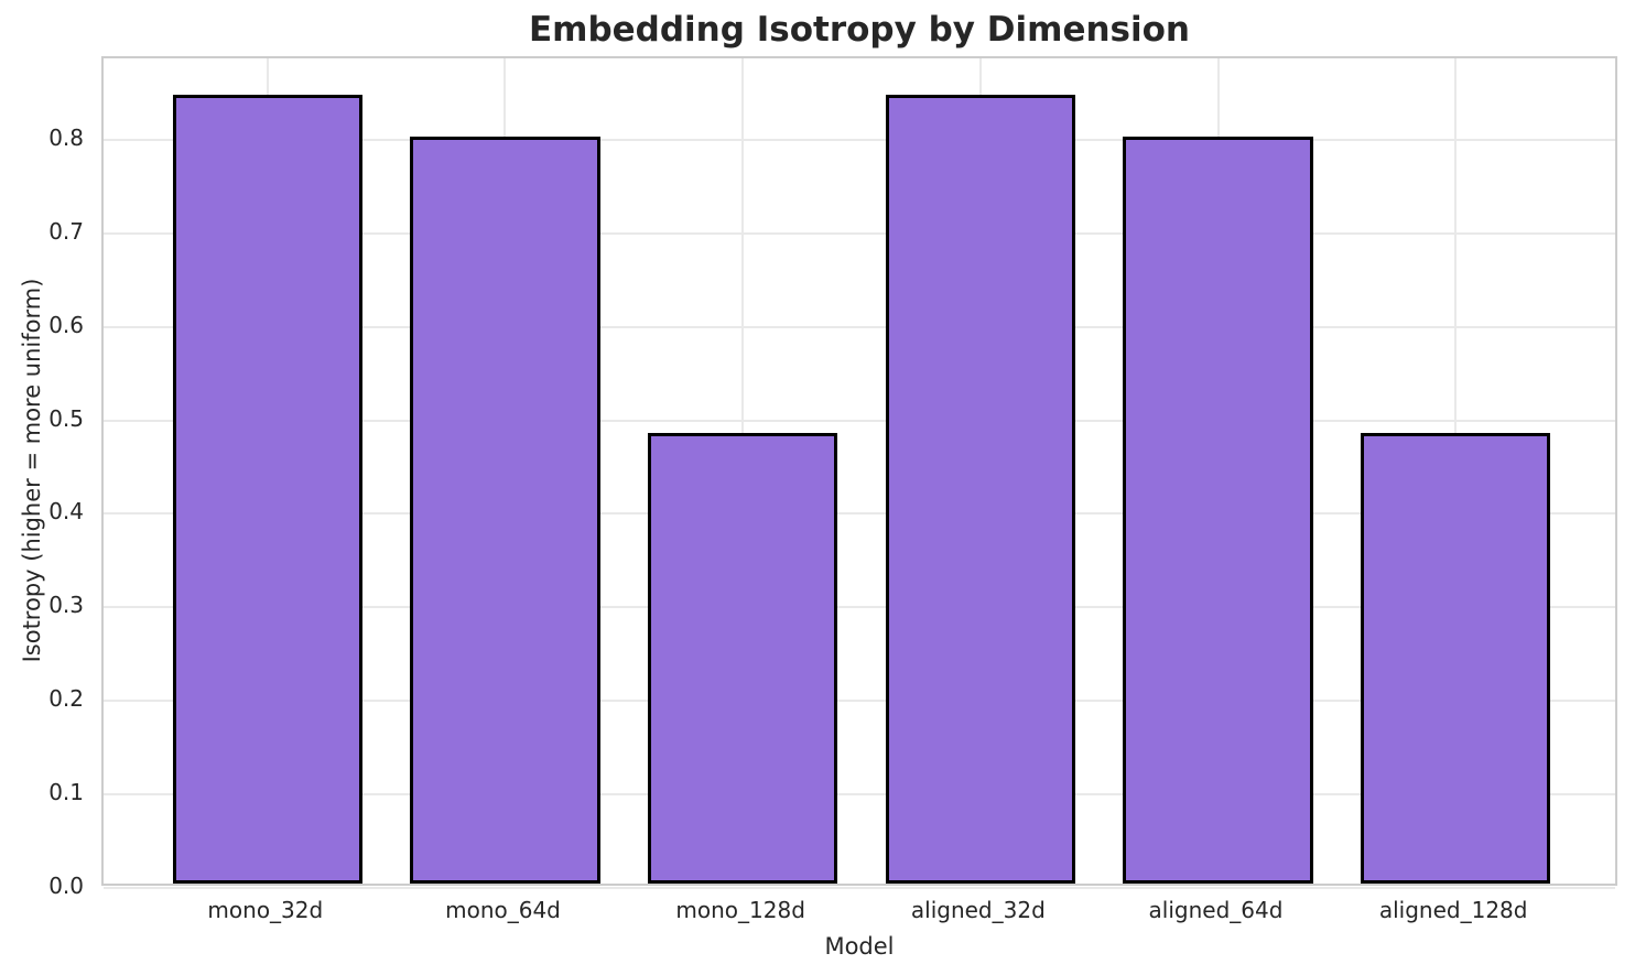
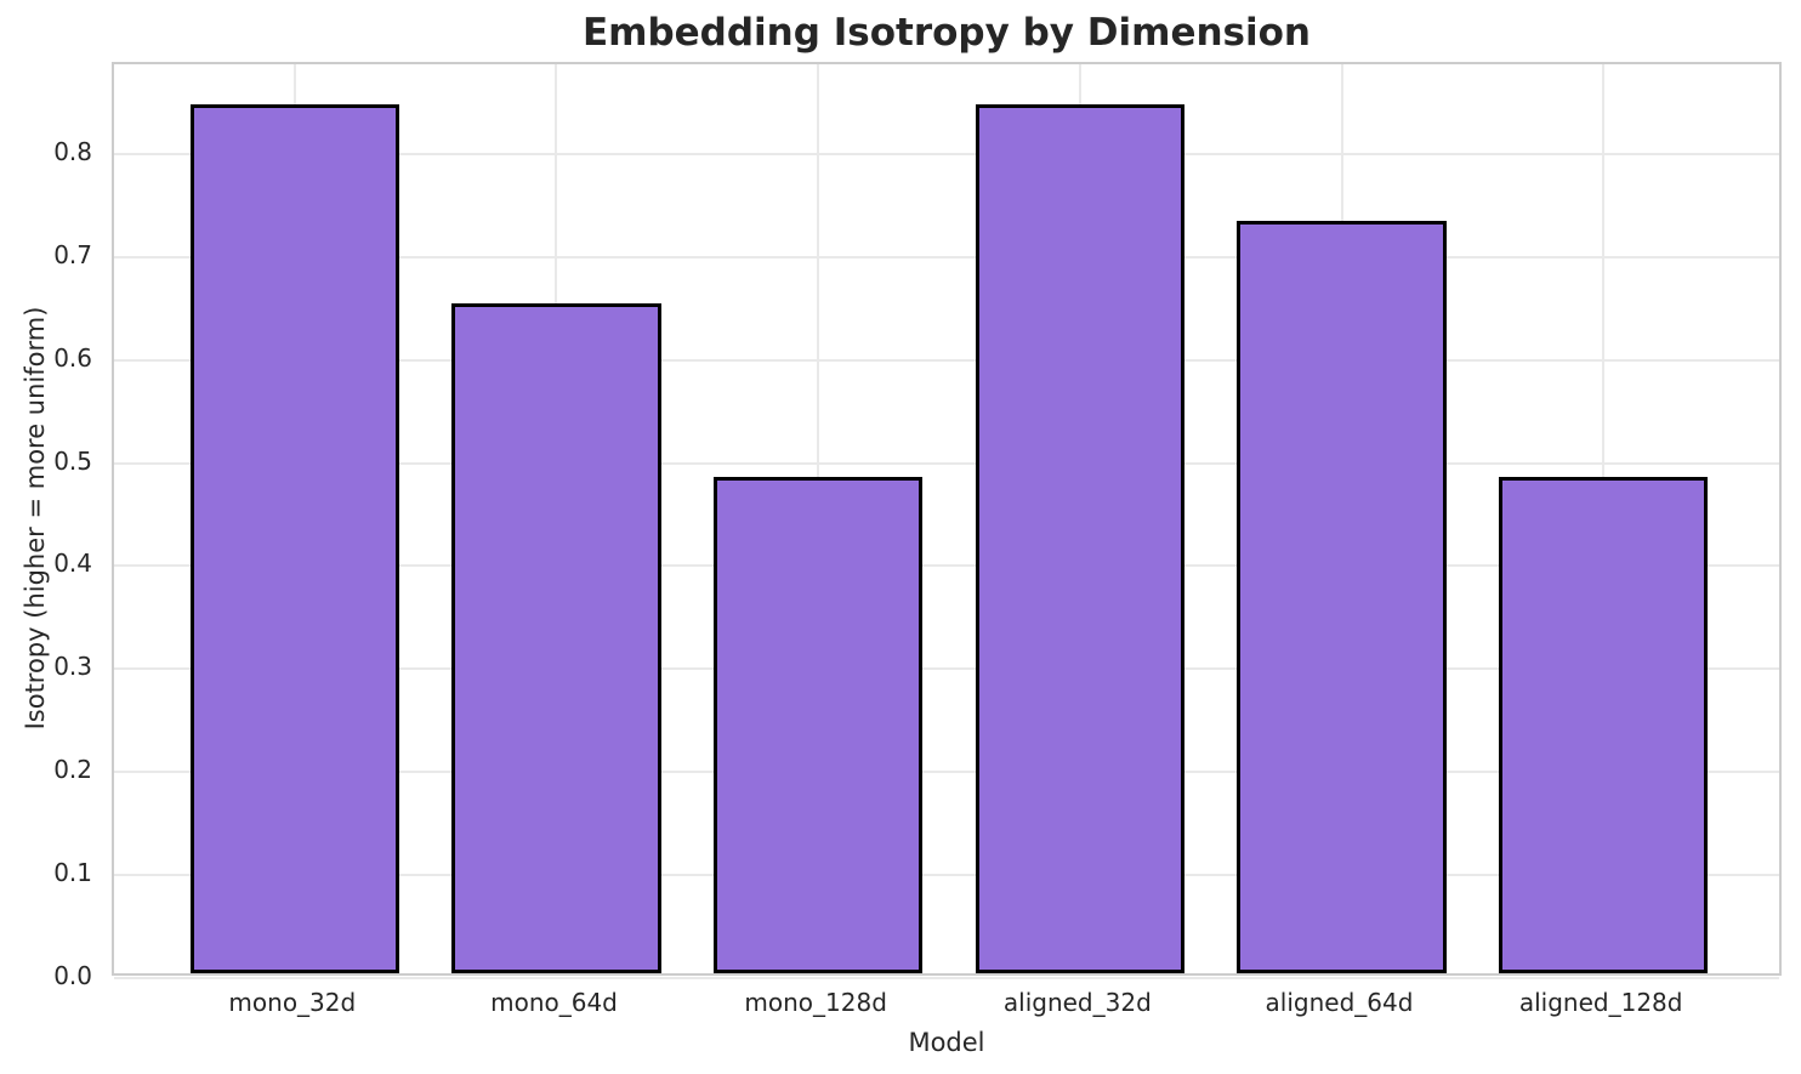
mono_64d: 0.80 -> 0.65
aligned_64d: 0.80 -> 0.73
